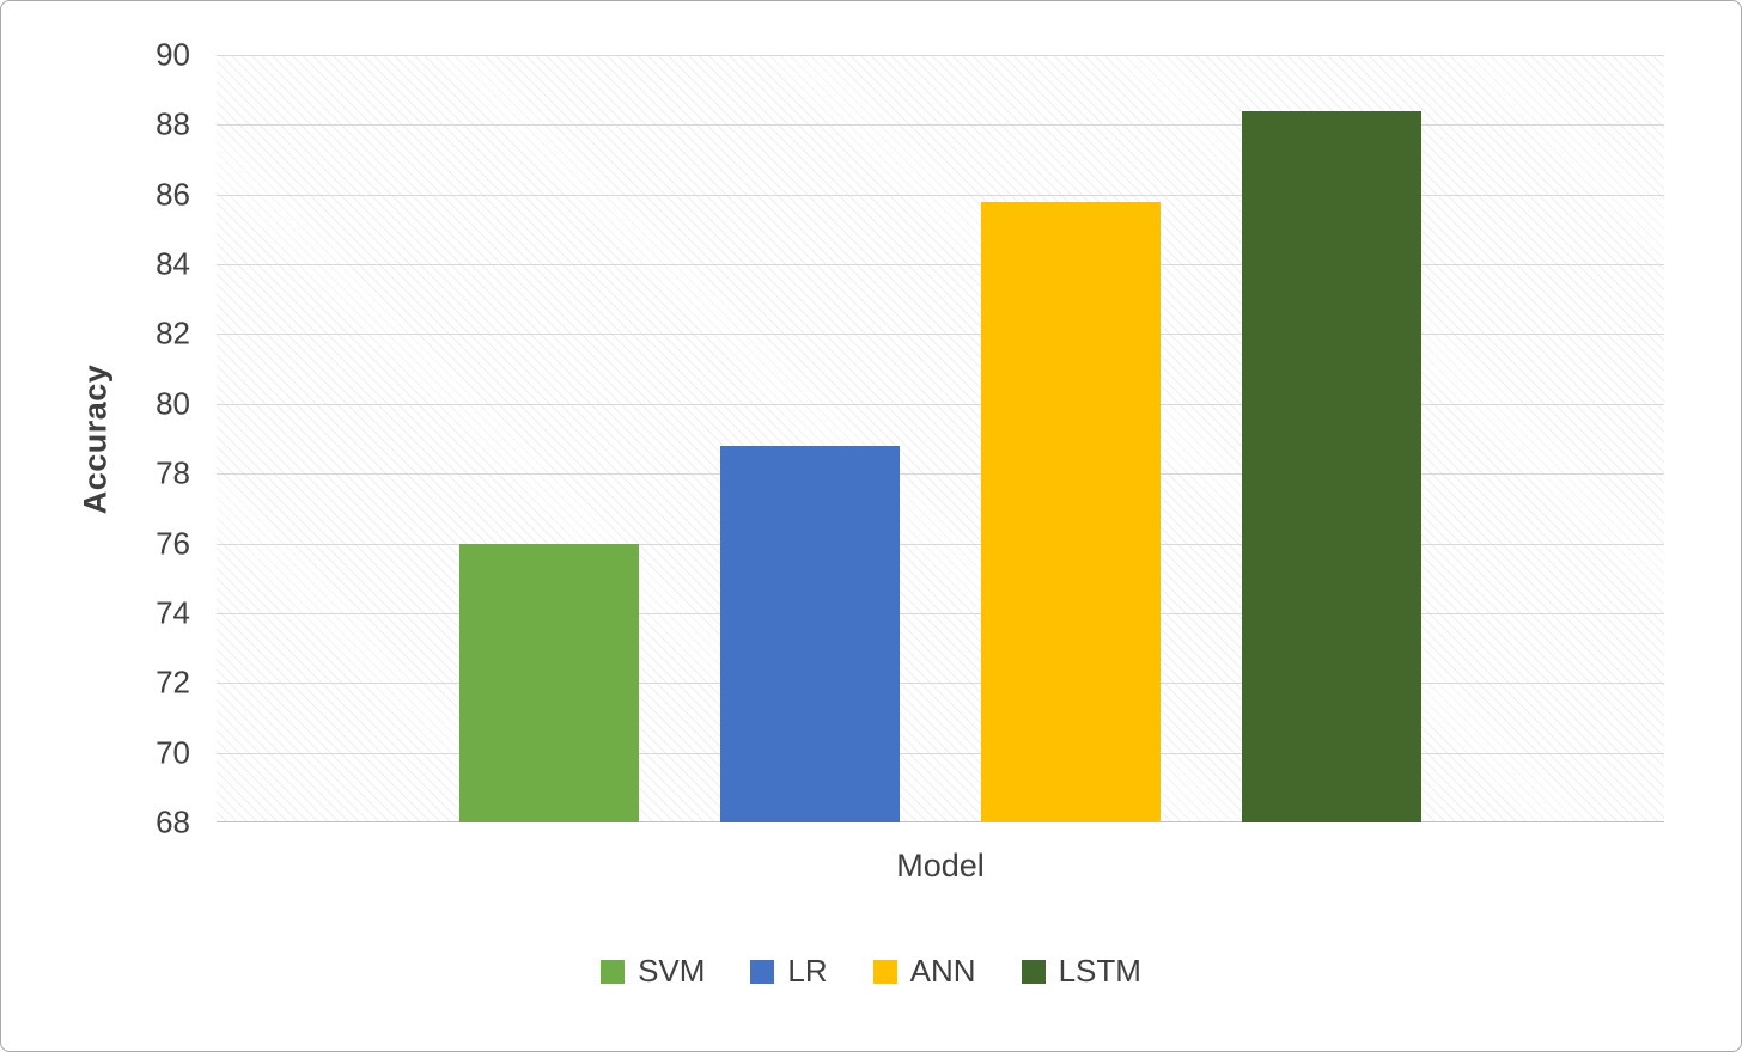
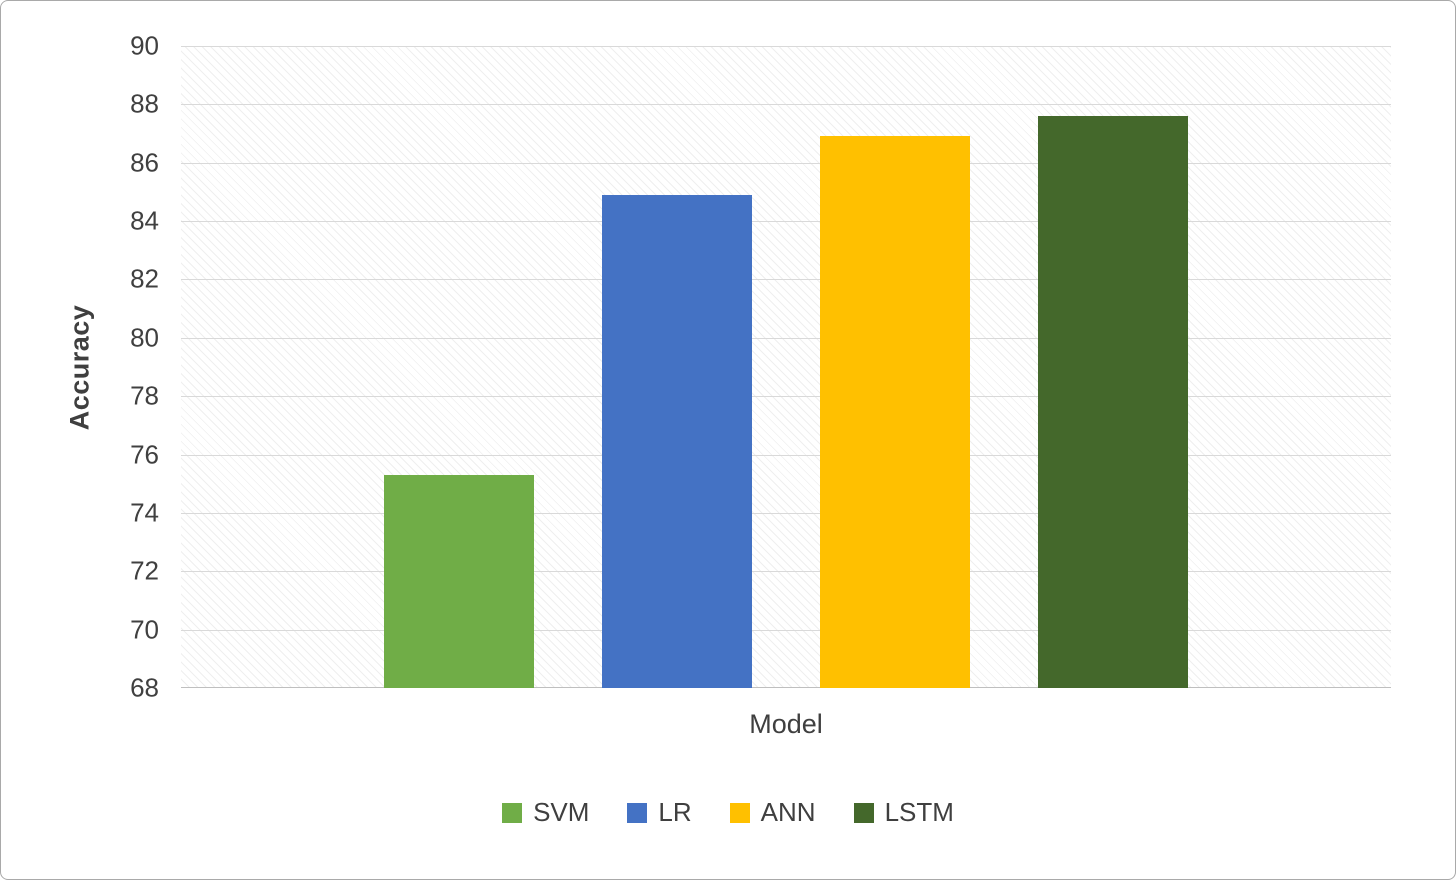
SVM: 76.0 -> 75.3
LR: 78.8 -> 84.9
ANN: 85.8 -> 86.9
LSTM: 88.4 -> 87.6
